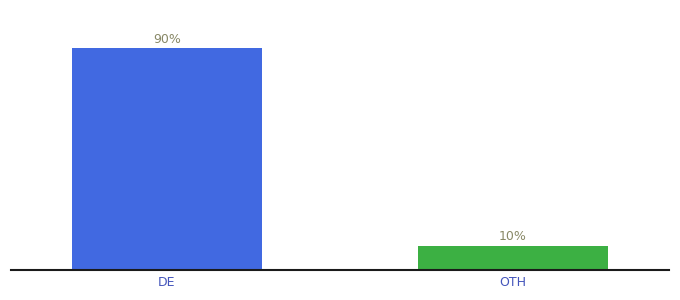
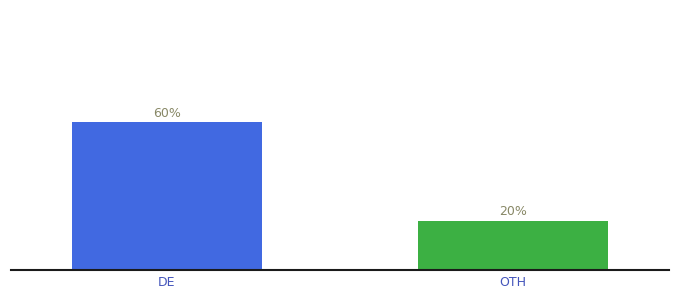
DE: 90% -> 60%
OTH: 10% -> 20%
